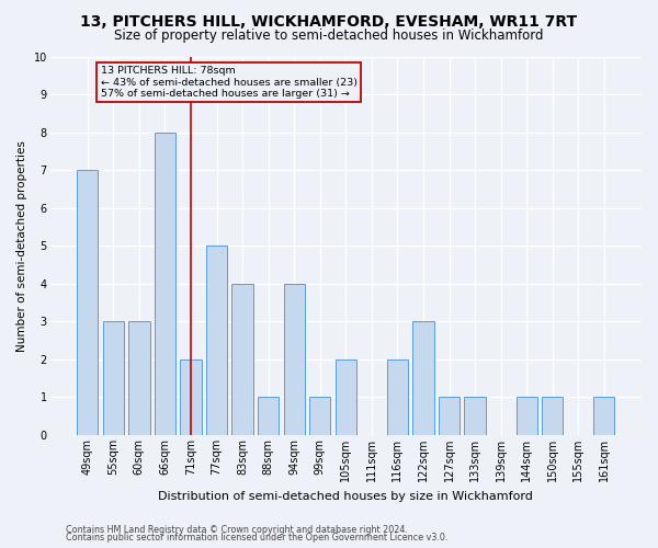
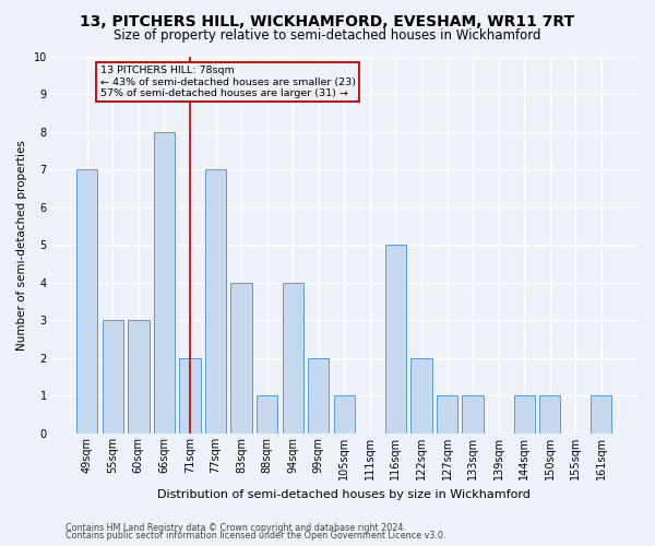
77sqm: 5 -> 7
99sqm: 1 -> 2
105sqm: 2 -> 1
116sqm: 2 -> 5
122sqm: 3 -> 2
